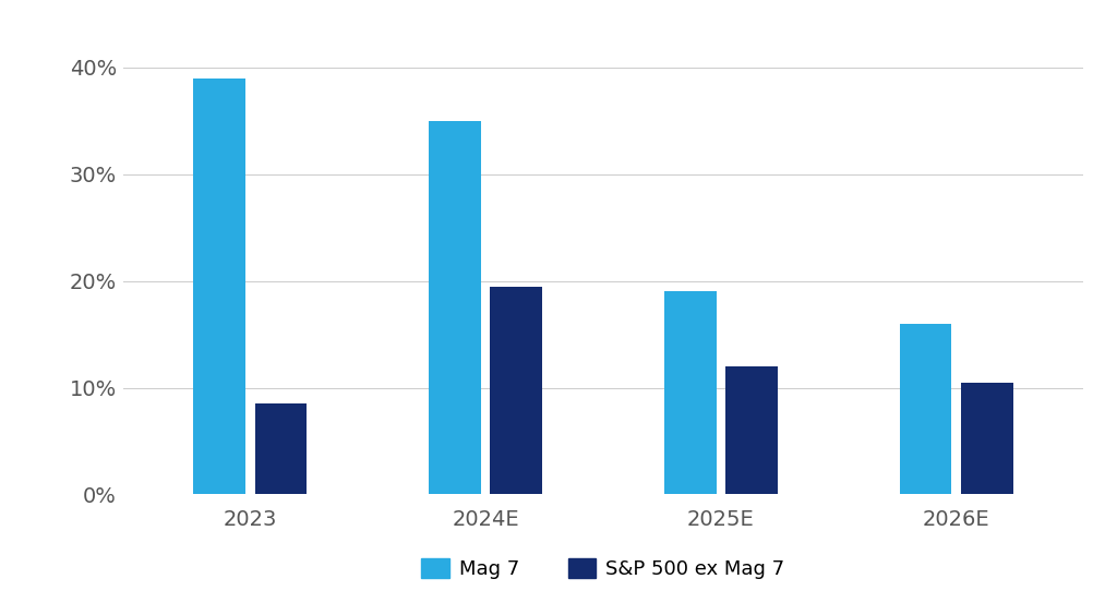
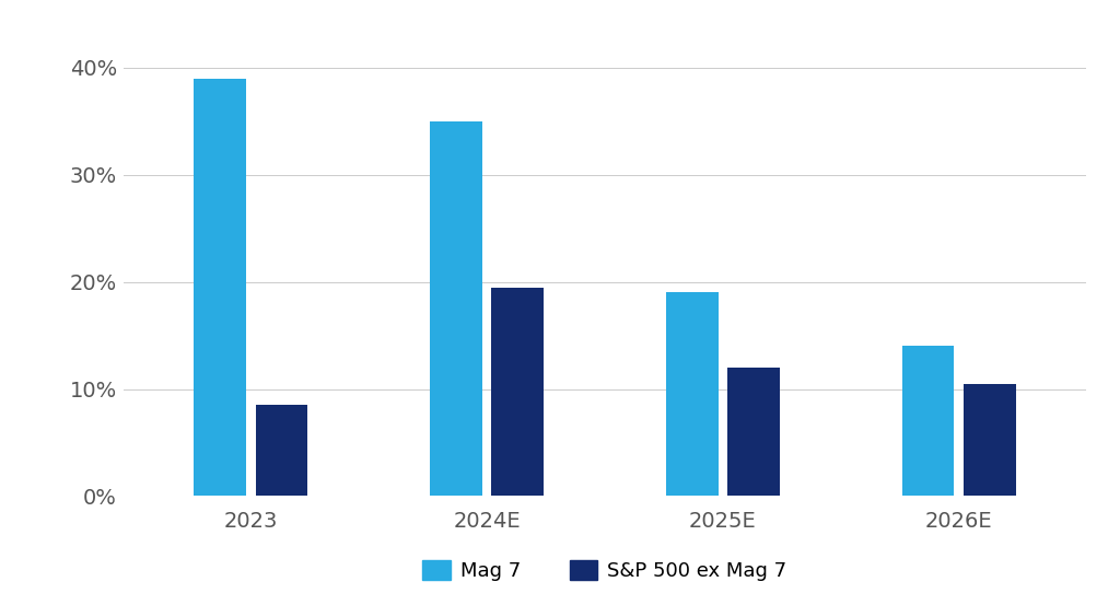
Mag 7/2026E: 16% -> 14%
